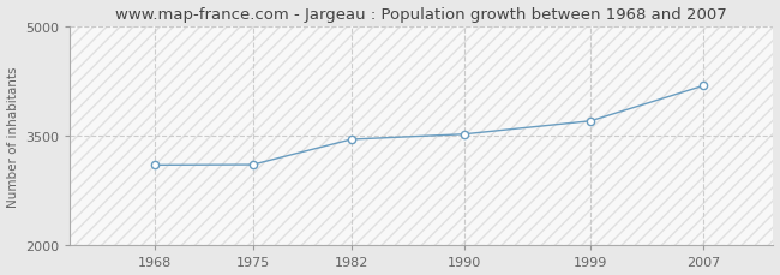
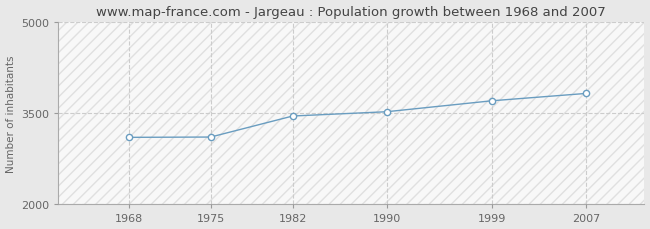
2007: 4180 -> 3820
